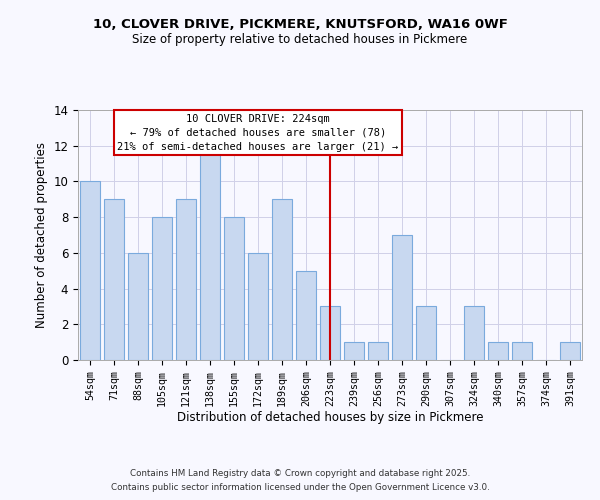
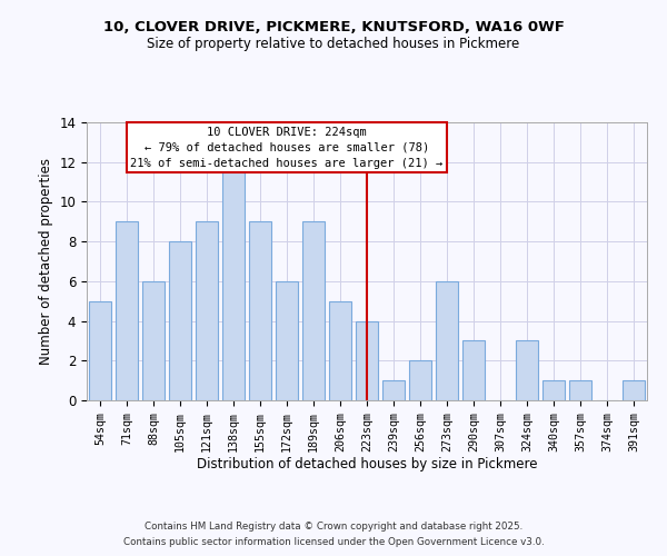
54sqm: 10 -> 5
155sqm: 8 -> 9
223sqm: 3 -> 4
256sqm: 1 -> 2
273sqm: 7 -> 6
